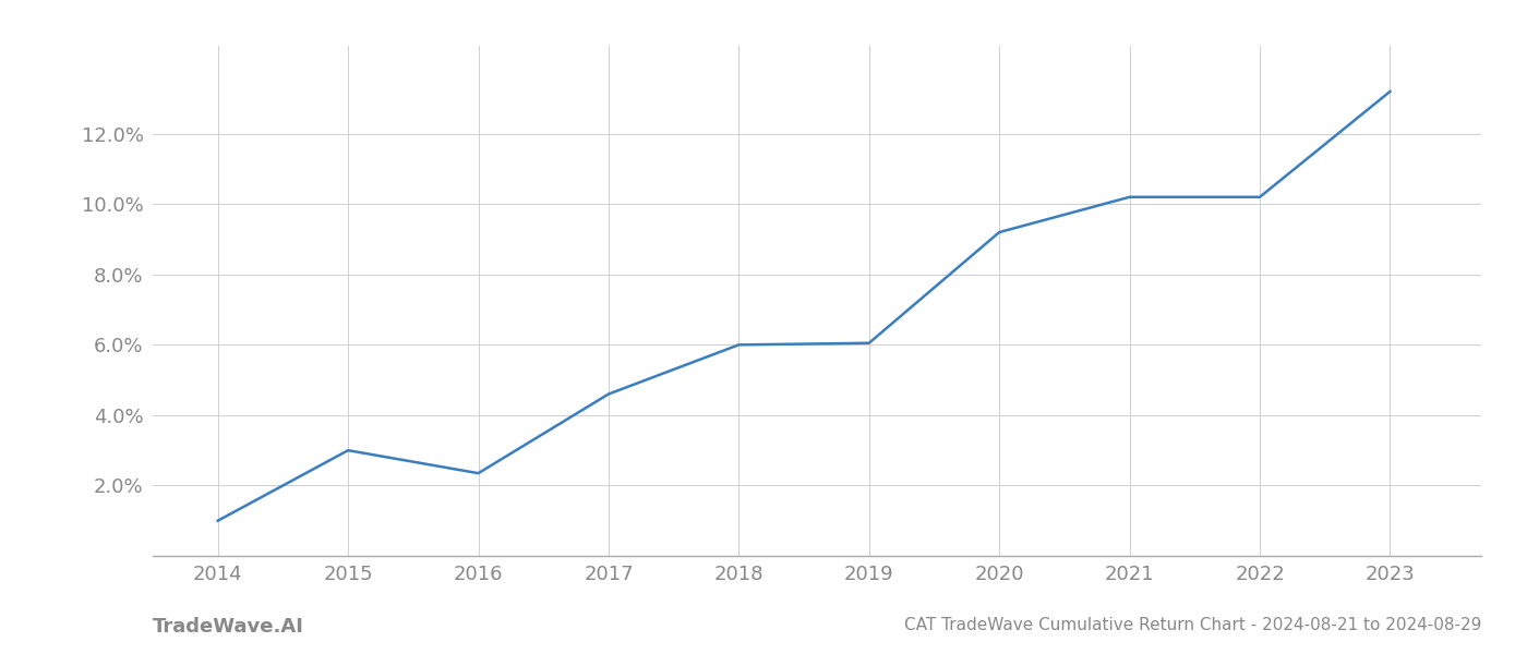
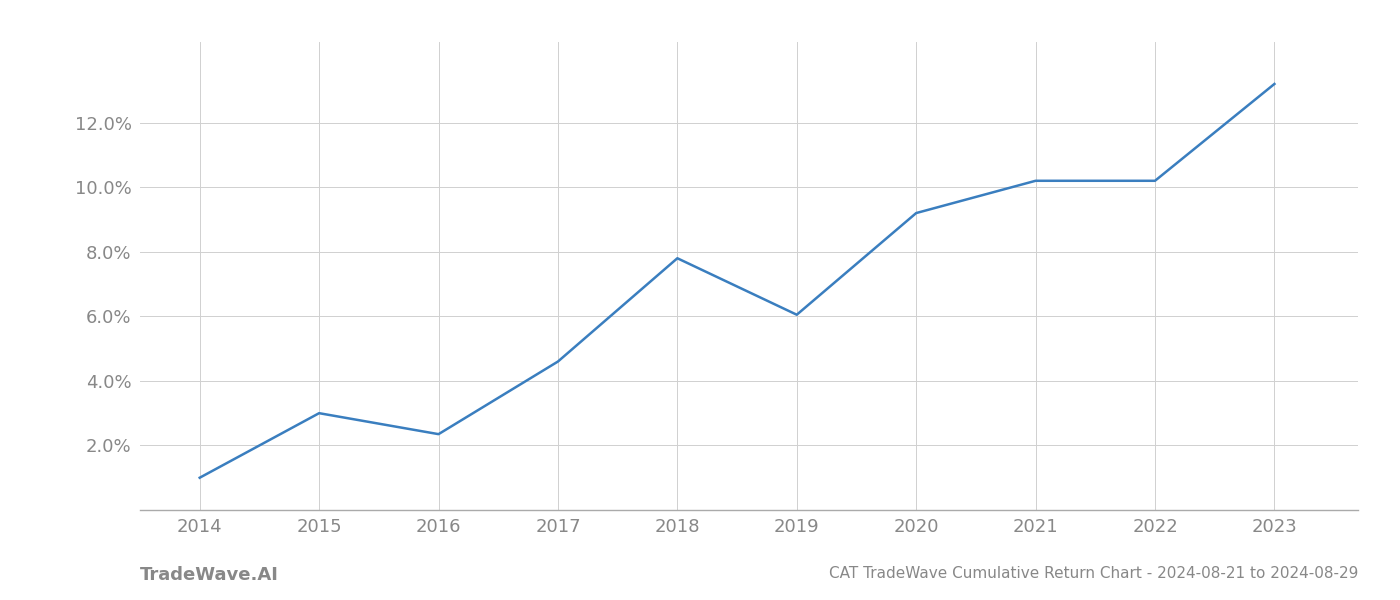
2018: 6.00% -> 7.80%
